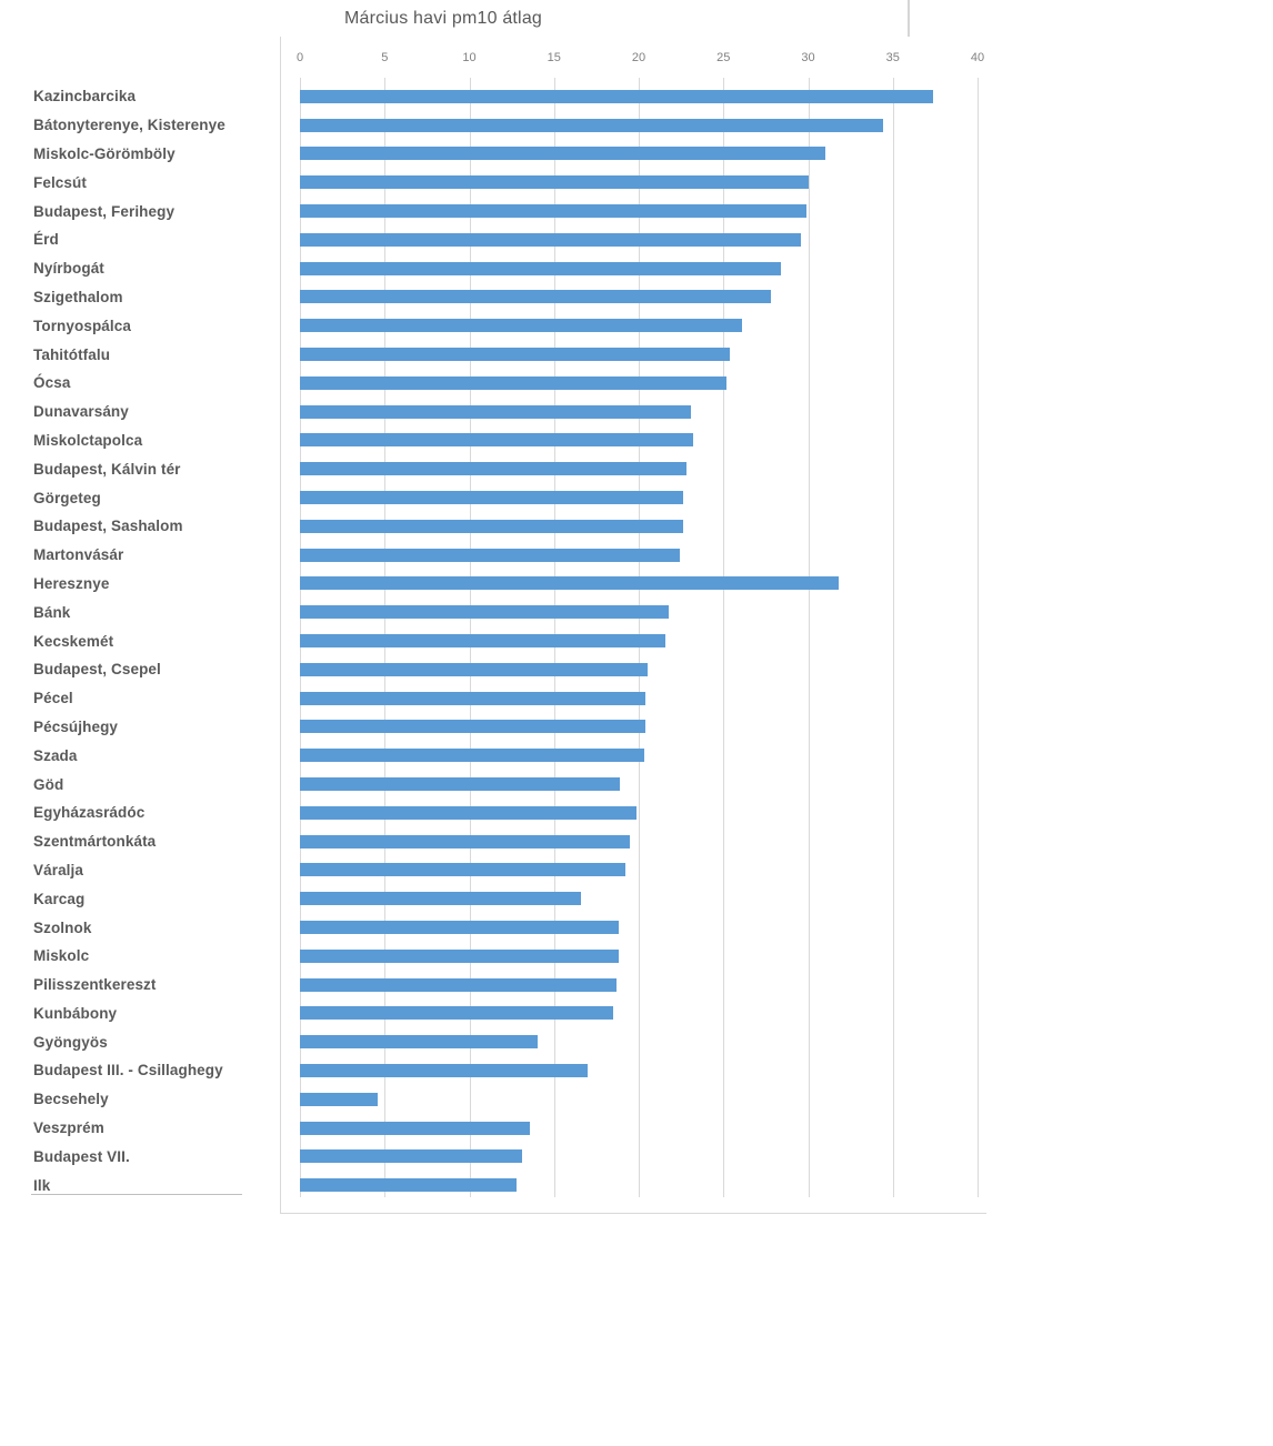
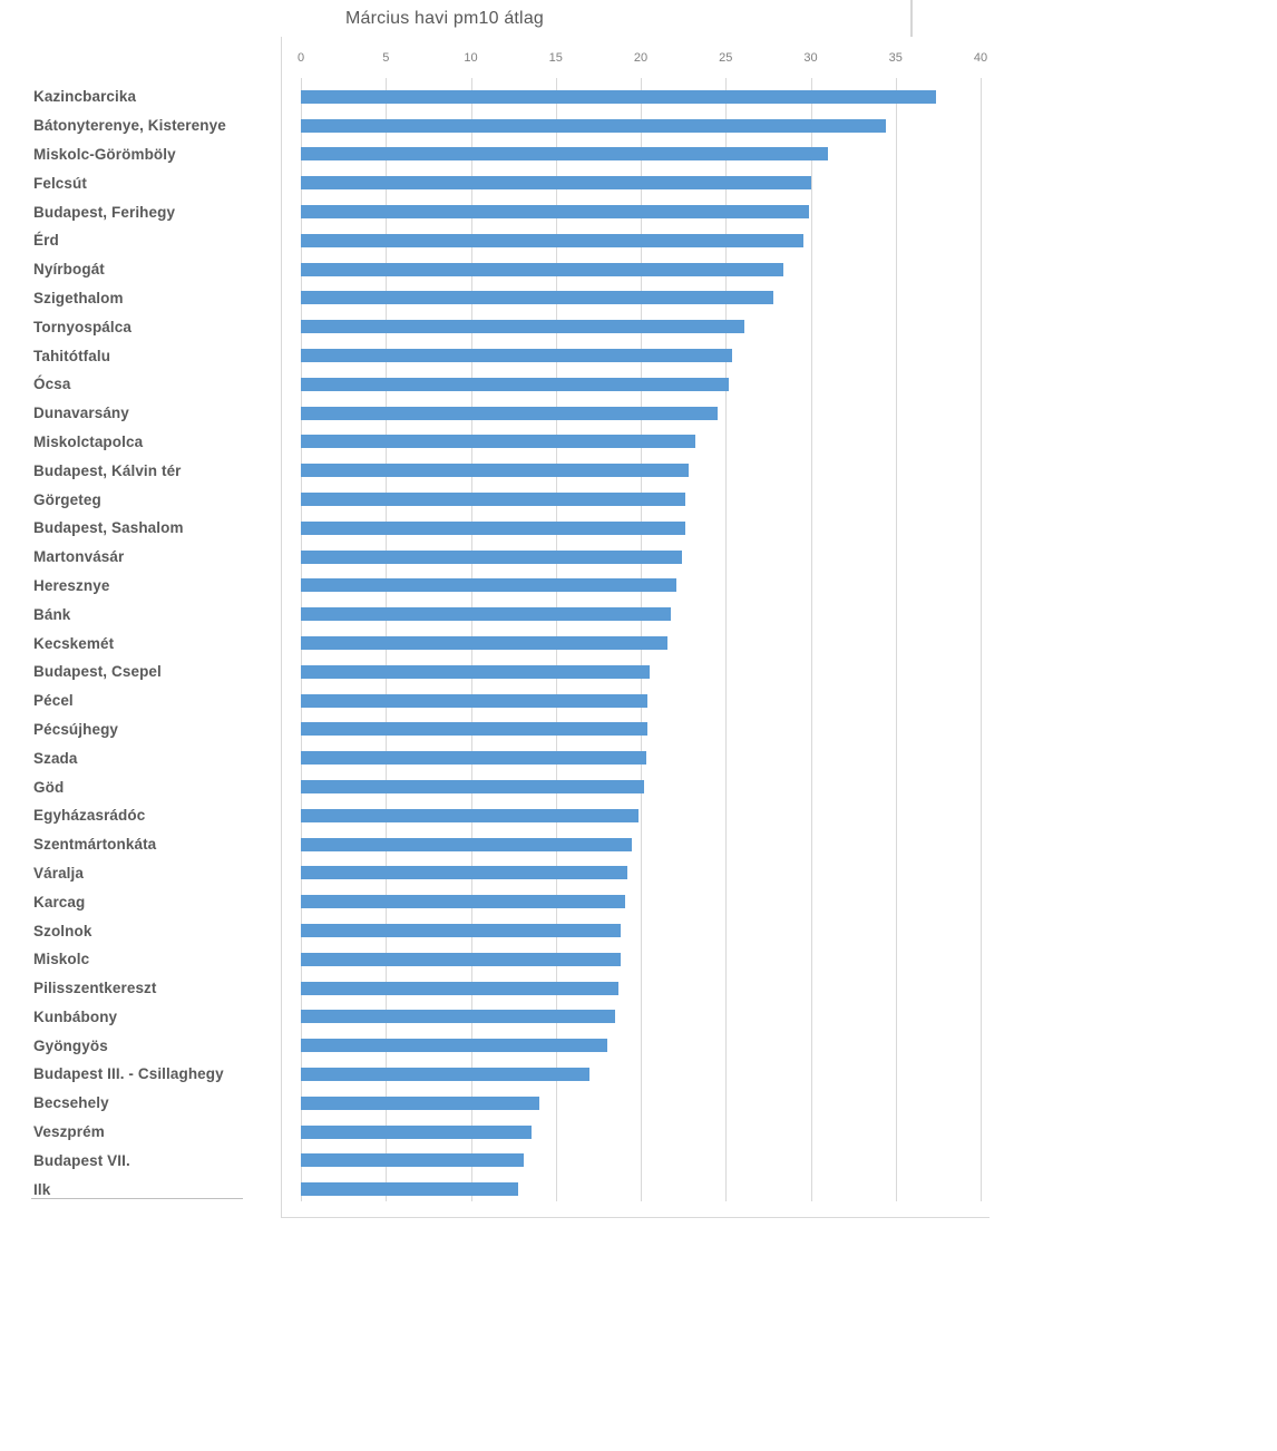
Dunavarsány: 23.1 -> 24.5
Heresznye: 31.8 -> 22.1
Göd: 18.9 -> 20.2
Karcag: 16.6 -> 19.1
Gyöngyös: 14.0 -> 18.0
Becsehely: 4.6 -> 14.0
